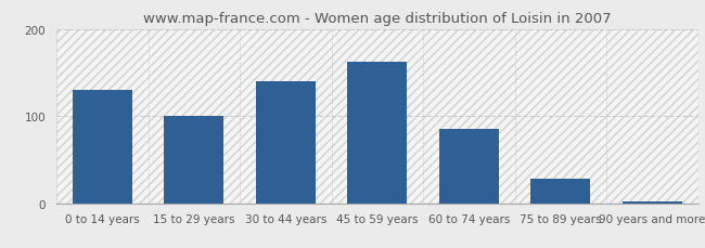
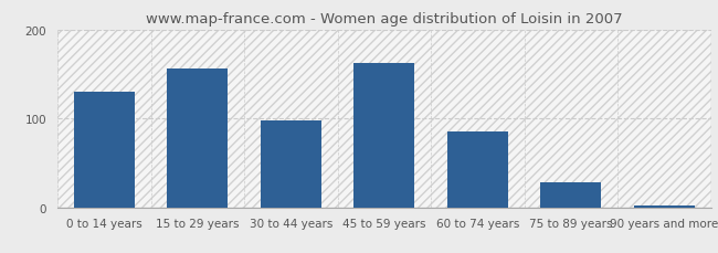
15 to 29 years: 100 -> 156
30 to 44 years: 140 -> 98
